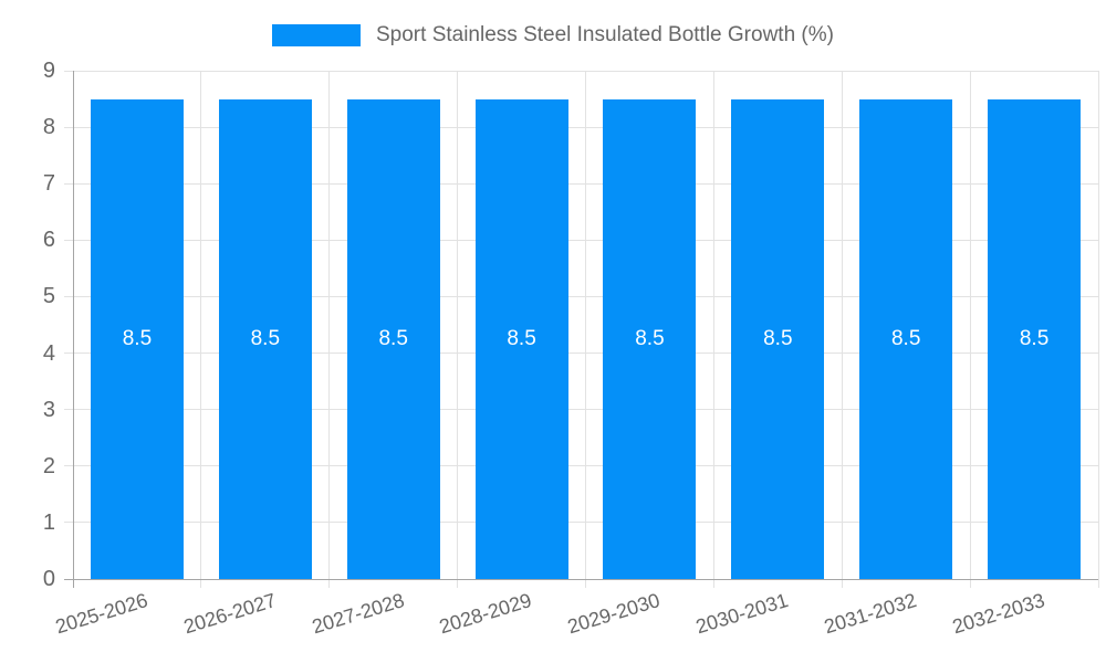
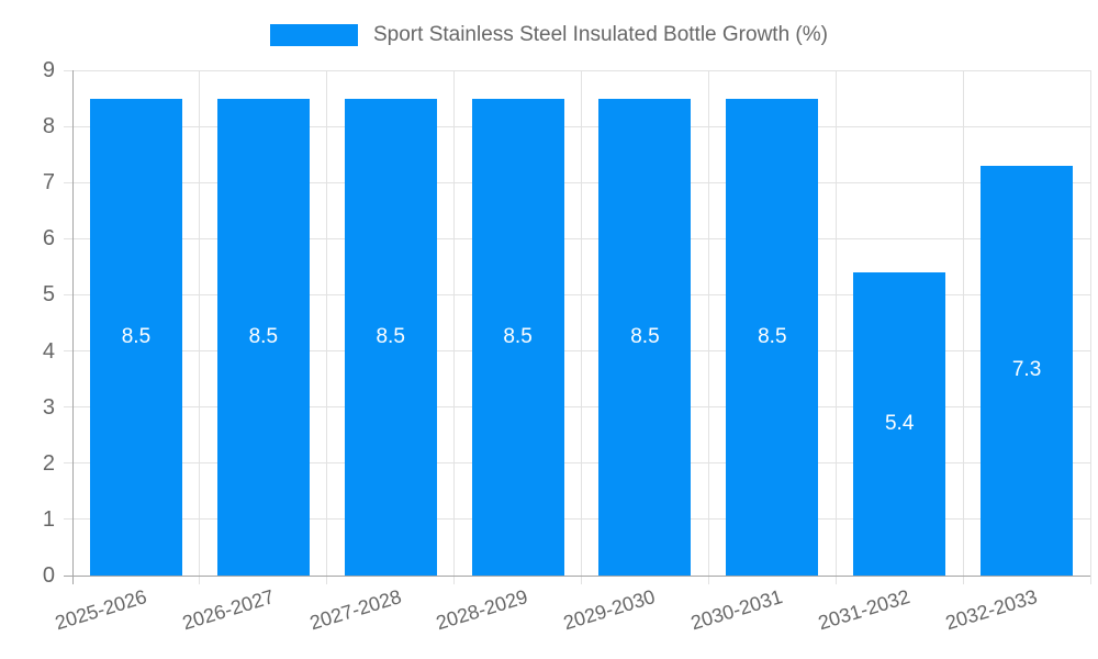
2031-2032: 8.5 -> 5.4
2032-2033: 8.5 -> 7.3
